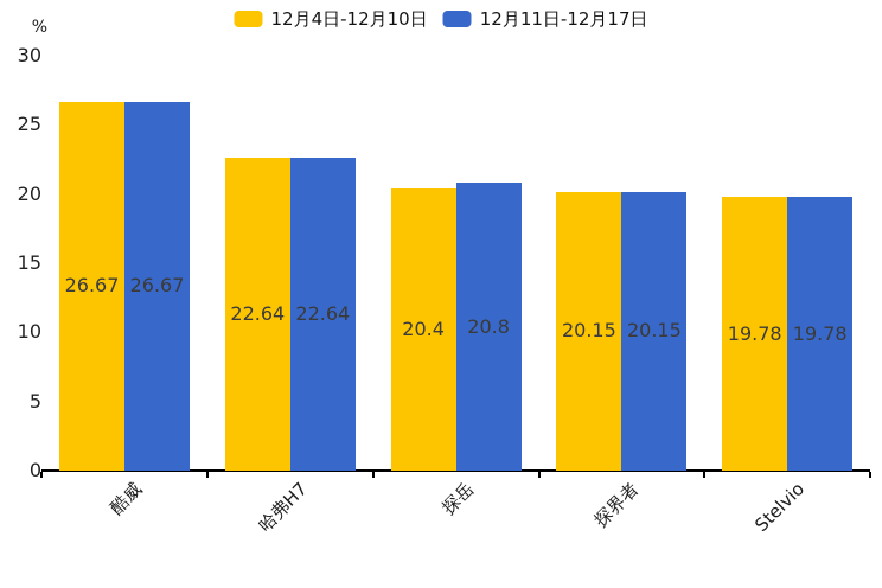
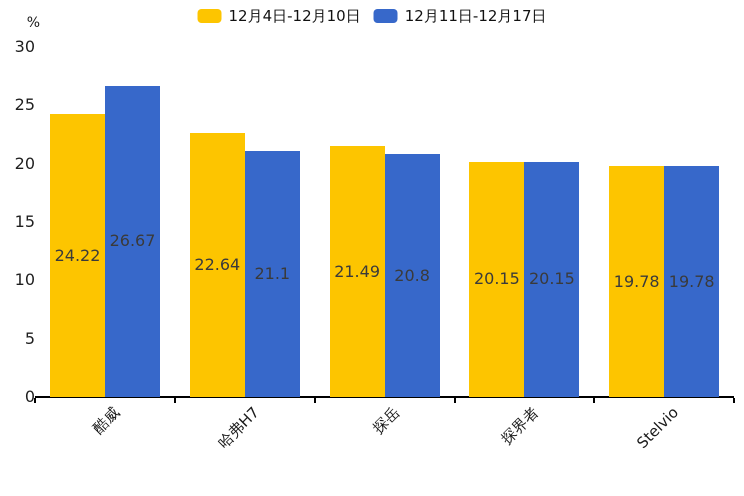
12月4日-12月10日/酷威: 26.67 -> 24.22
12月11日-12月17日/哈弗H7: 22.64 -> 21.1
12月4日-12月10日/探岳: 20.4 -> 21.49
